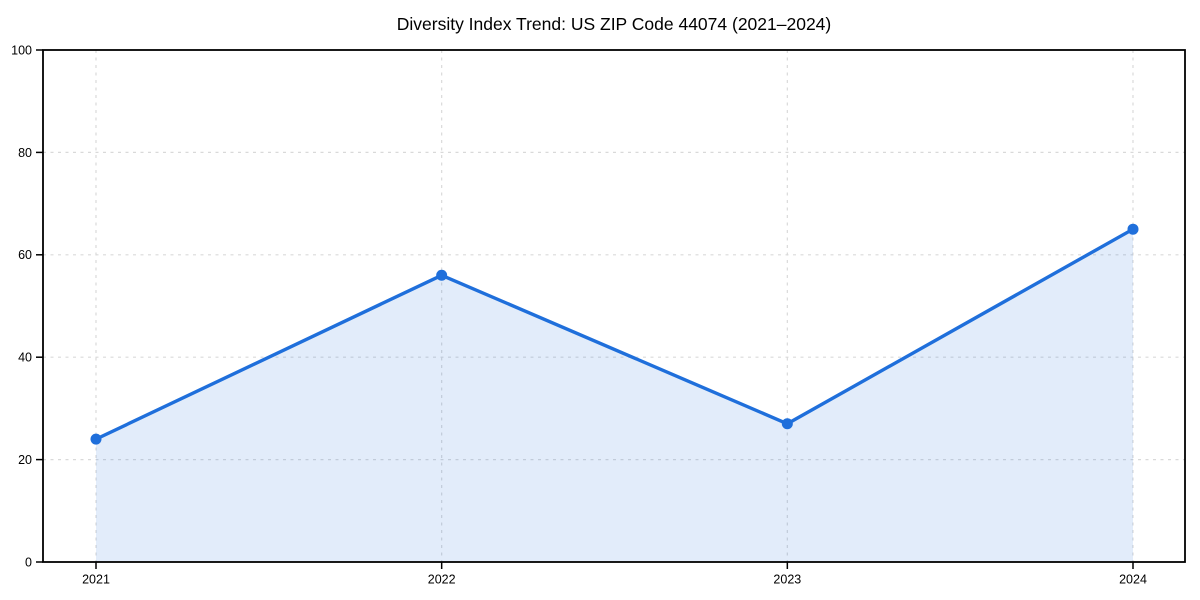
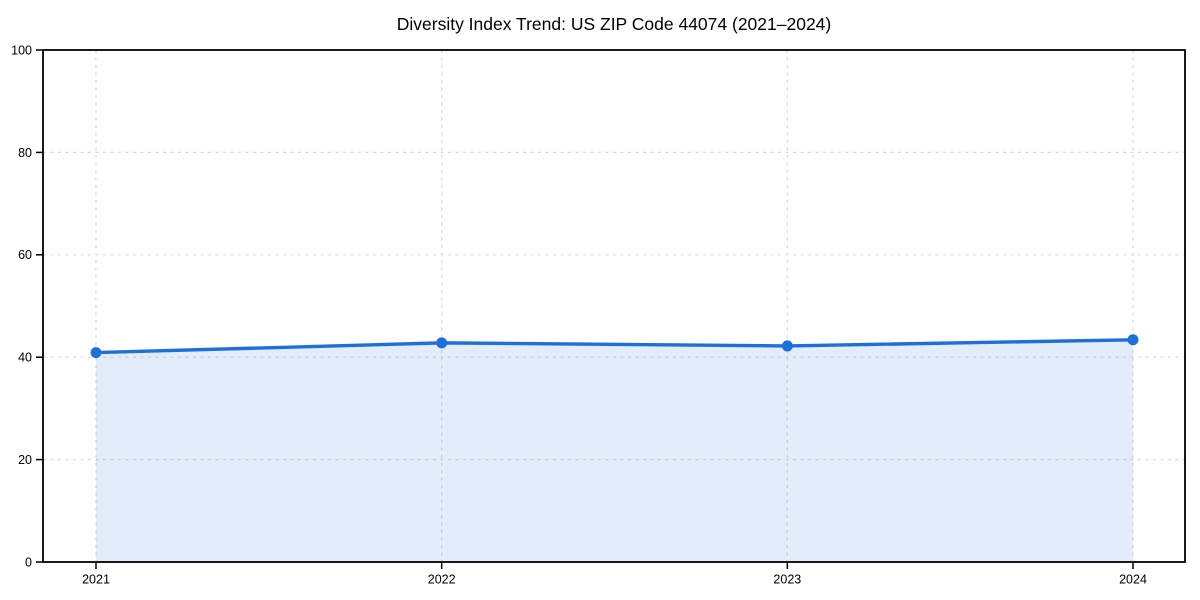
2021: 24 -> 41
2022: 56 -> 43
2023: 27 -> 42
2024: 65 -> 43
